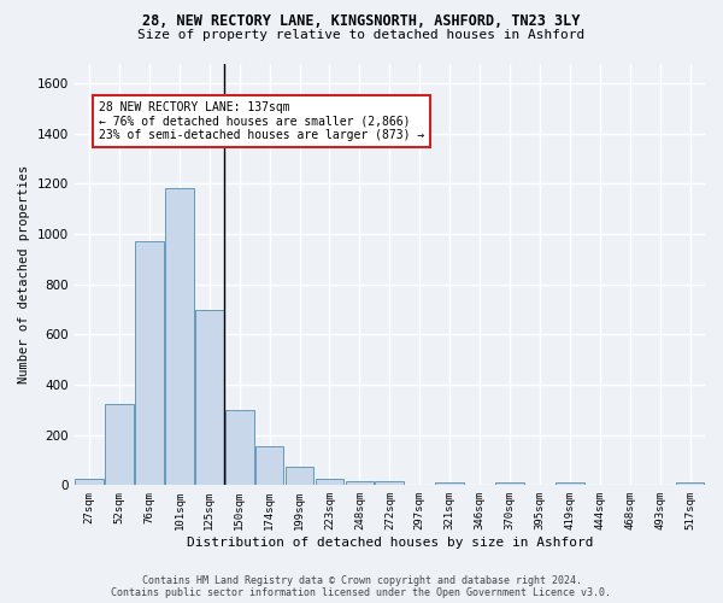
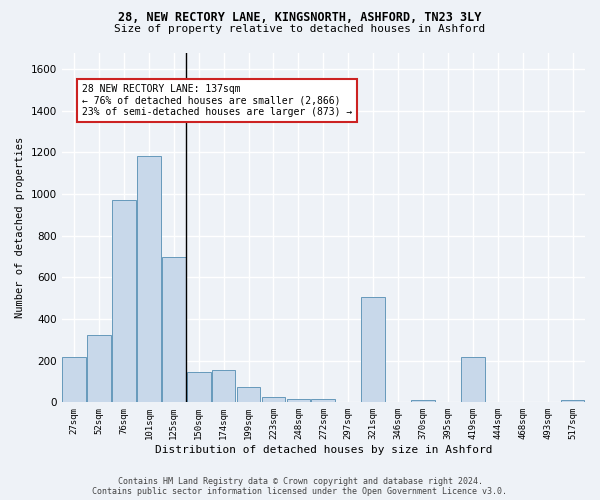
27sqm: 25 -> 220
150sqm: 300 -> 145
321sqm: 10 -> 505
419sqm: 10 -> 220
